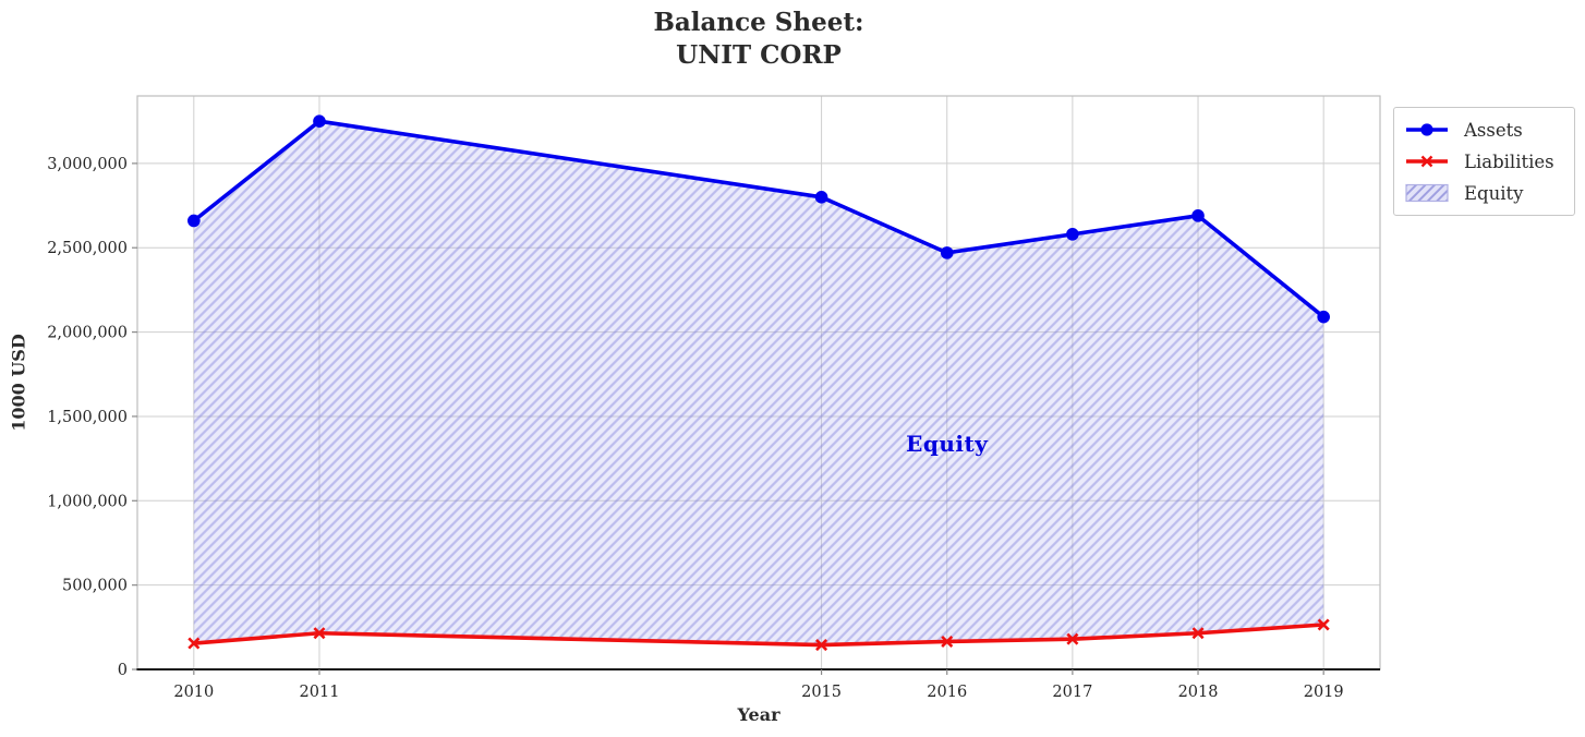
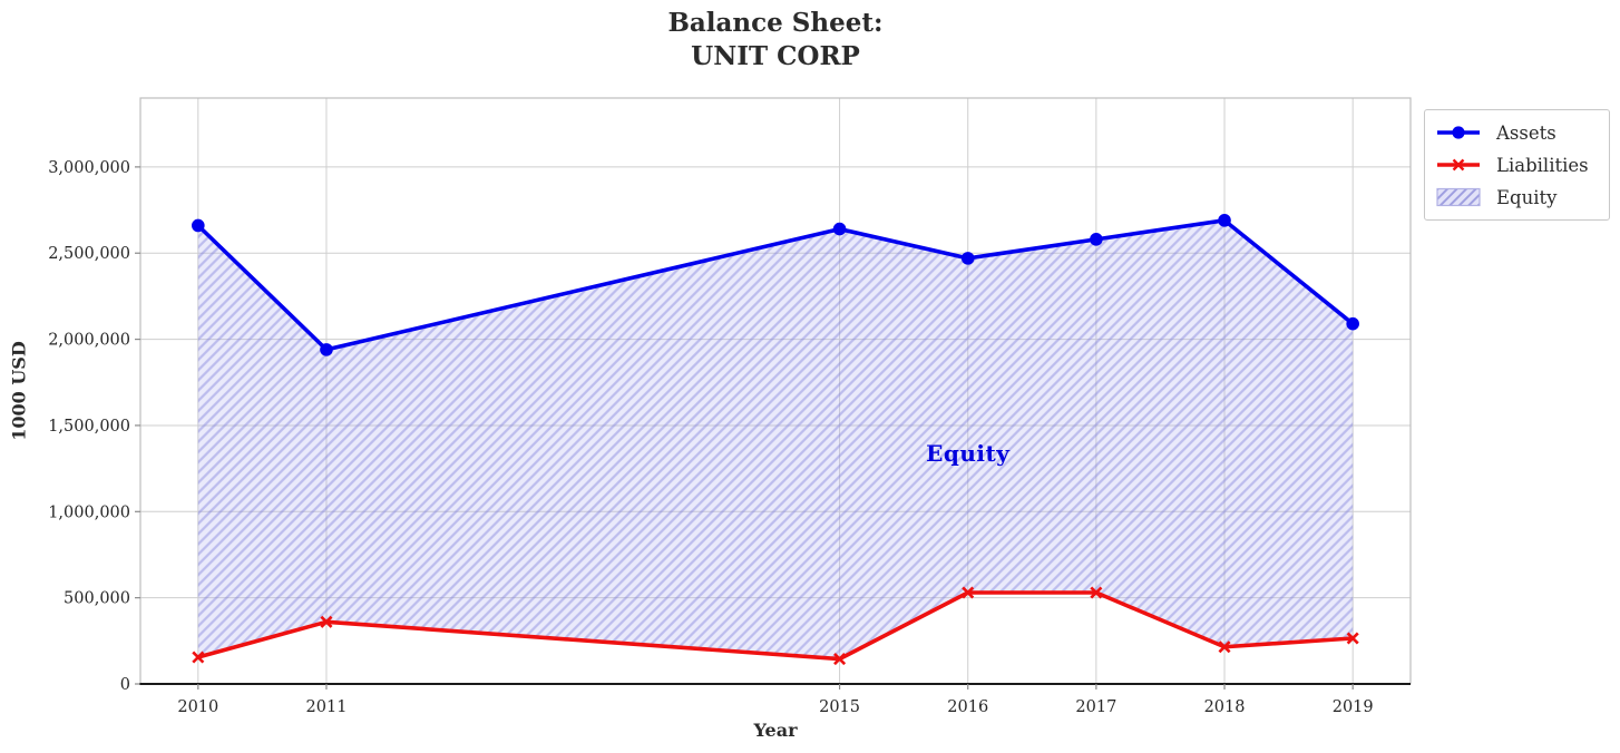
Assets/2011: 3250000 -> 1940000
Liabilities/2011: 220000 -> 360000
Assets/2015: 2800000 -> 2640000
Liabilities/2016: 160000 -> 530000
Liabilities/2017: 180000 -> 530000
